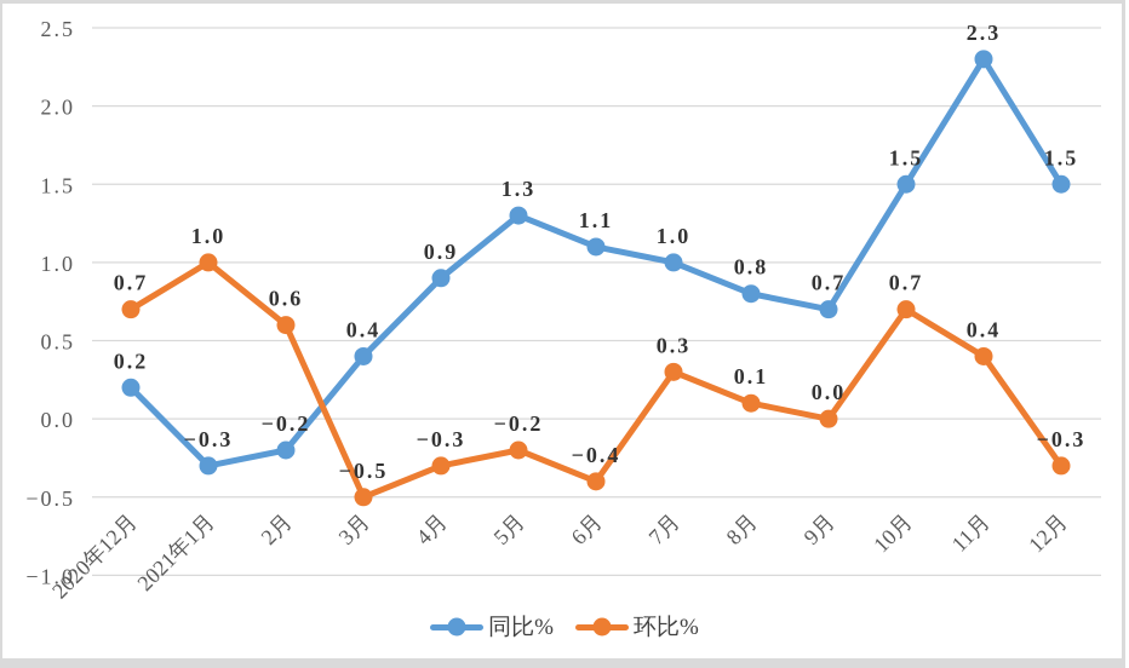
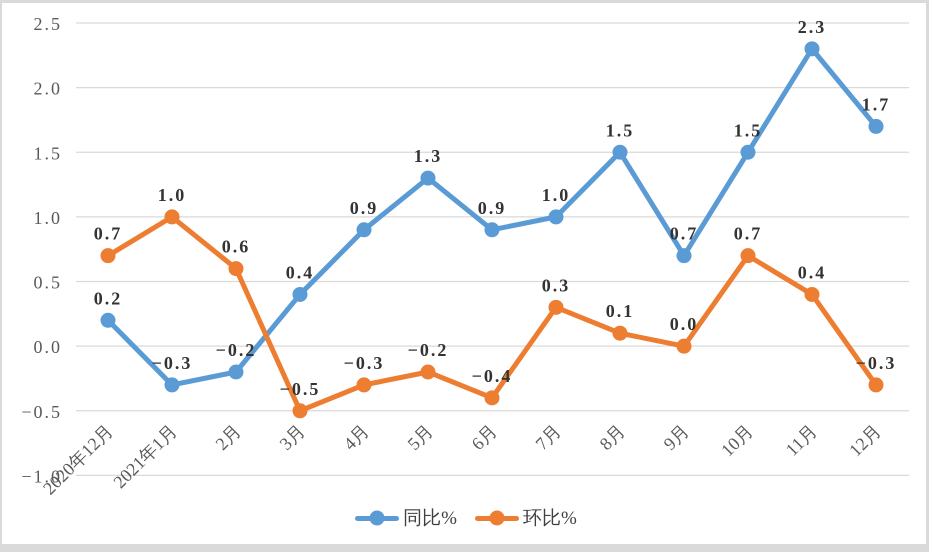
同比%/6月: 1.1 -> 0.9
同比%/8月: 0.8 -> 1.5
同比%/12月: 1.5 -> 1.7
